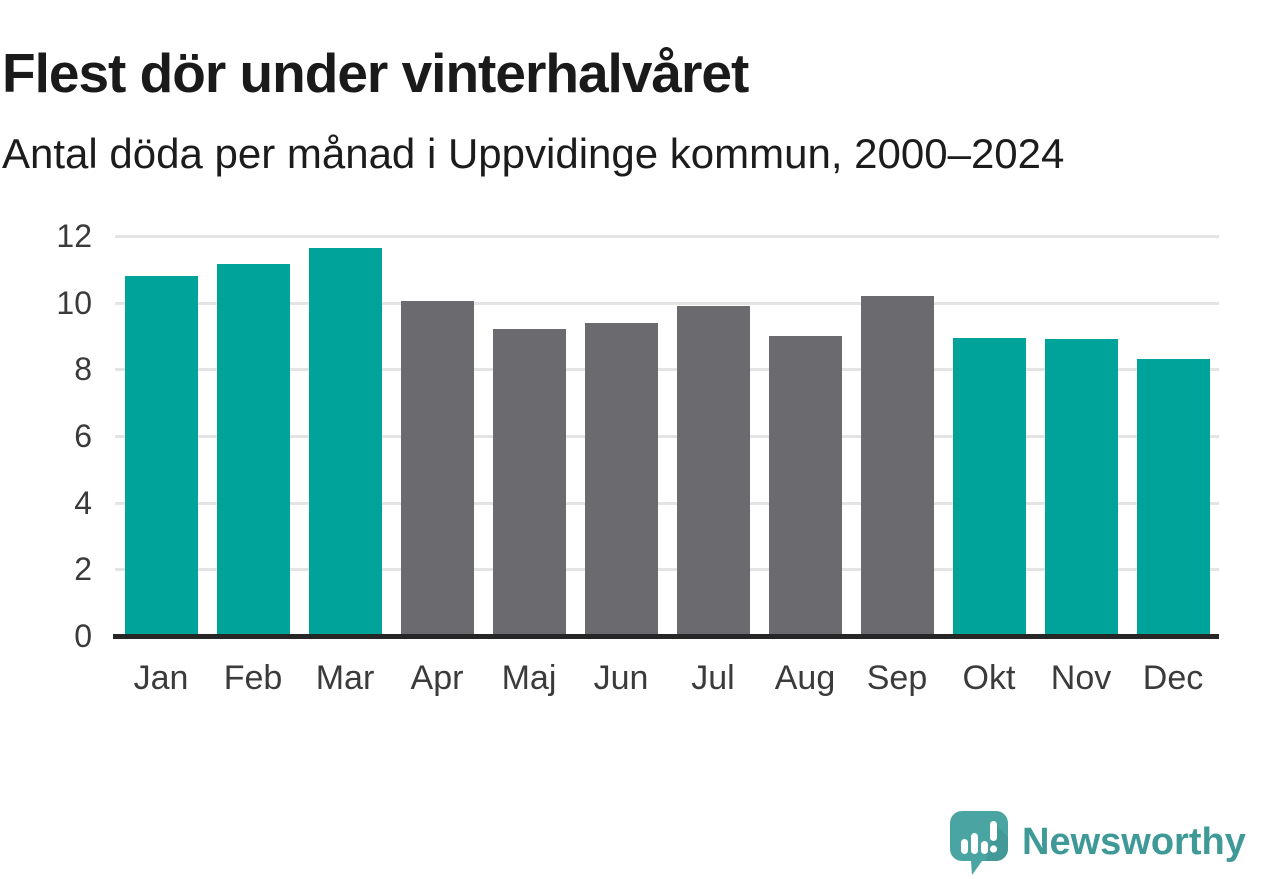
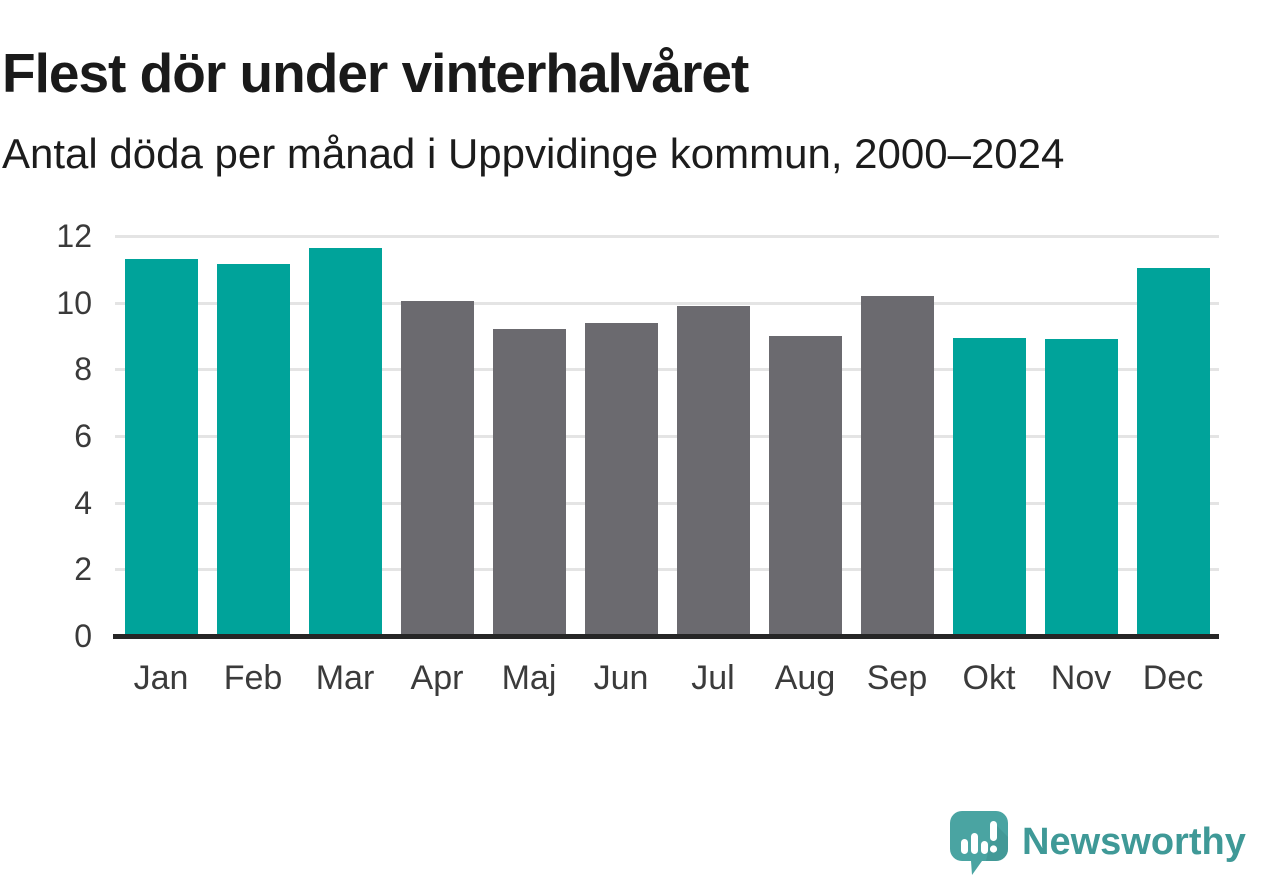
Jan: 10.8 -> 11.3
Dec: 8.3 -> 11.1
